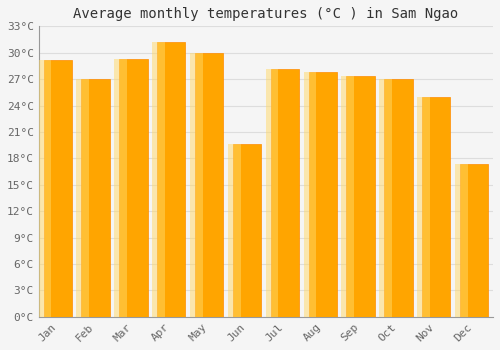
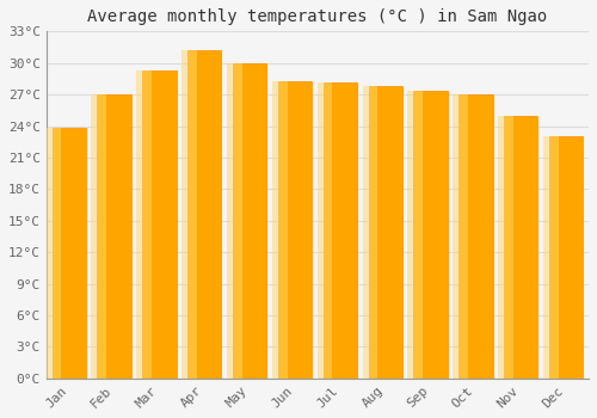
Jan: 29.2°C -> 23.8°C
Jun: 19.6°C -> 28.3°C
Dec: 17.4°C -> 23.0°C
